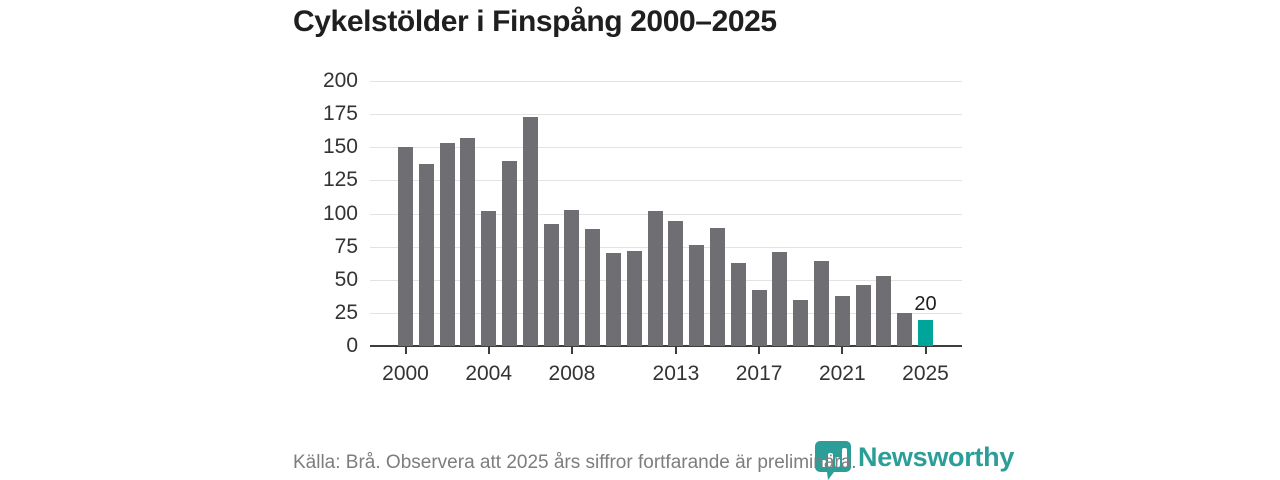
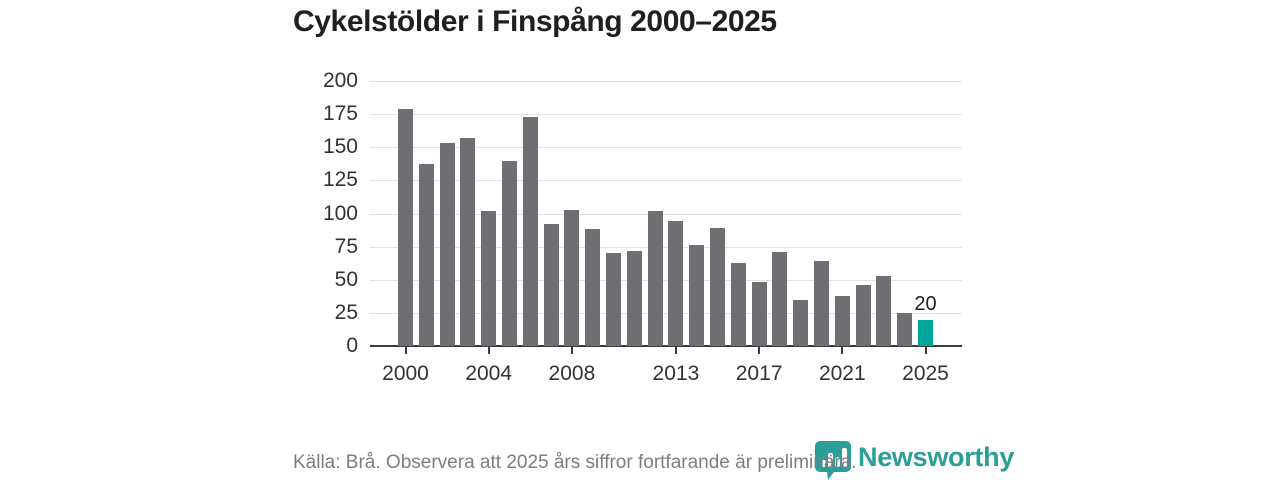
2000: 150 -> 179
2017: 42 -> 48
